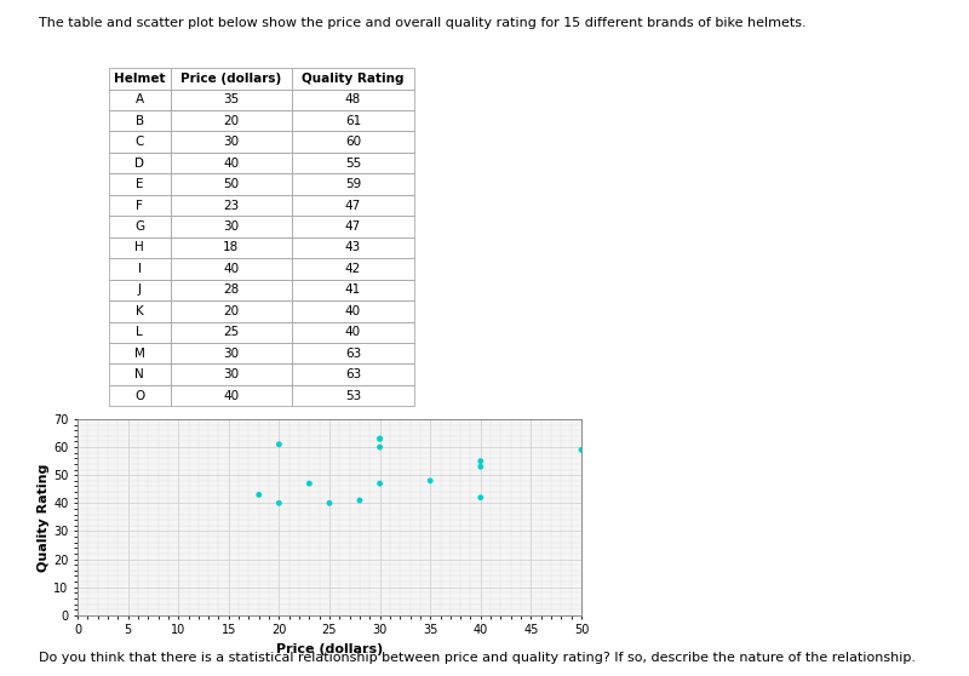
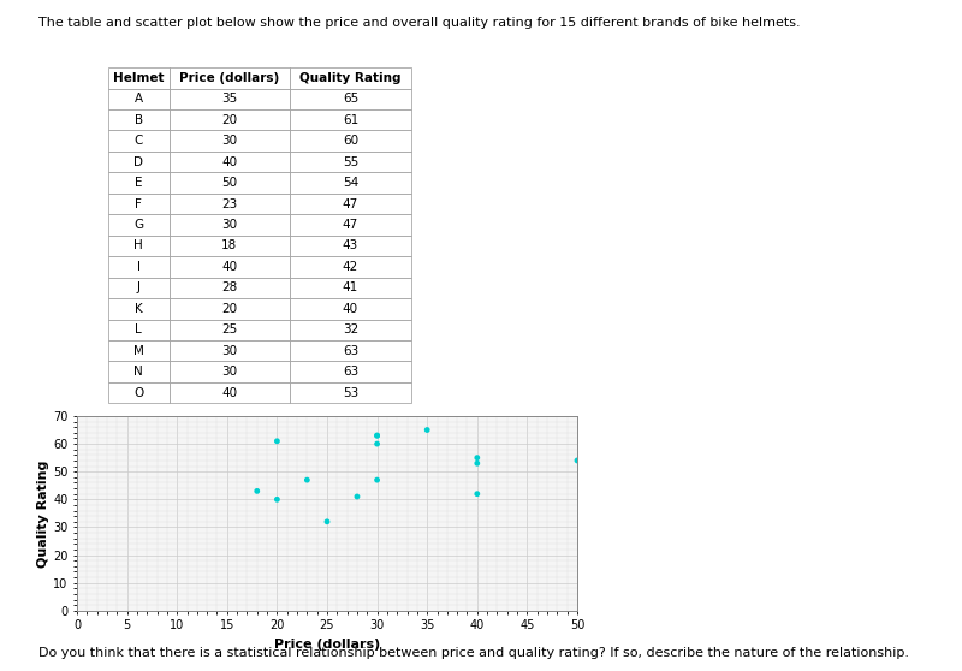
25: 40 -> 32
35: 48 -> 65
50: 59 -> 54
